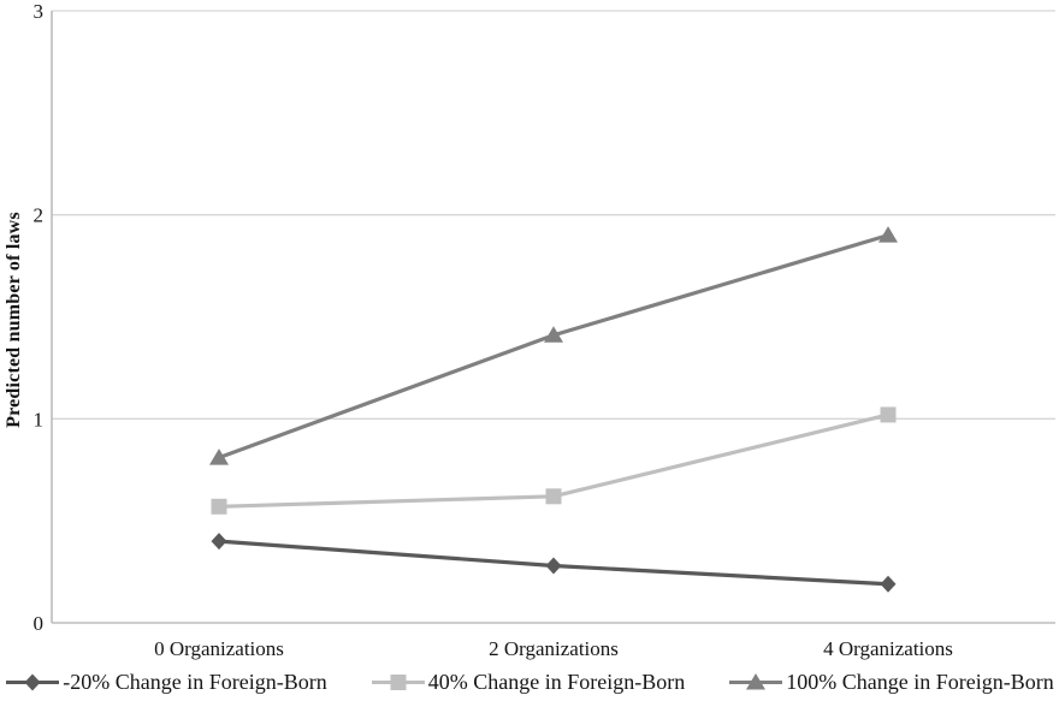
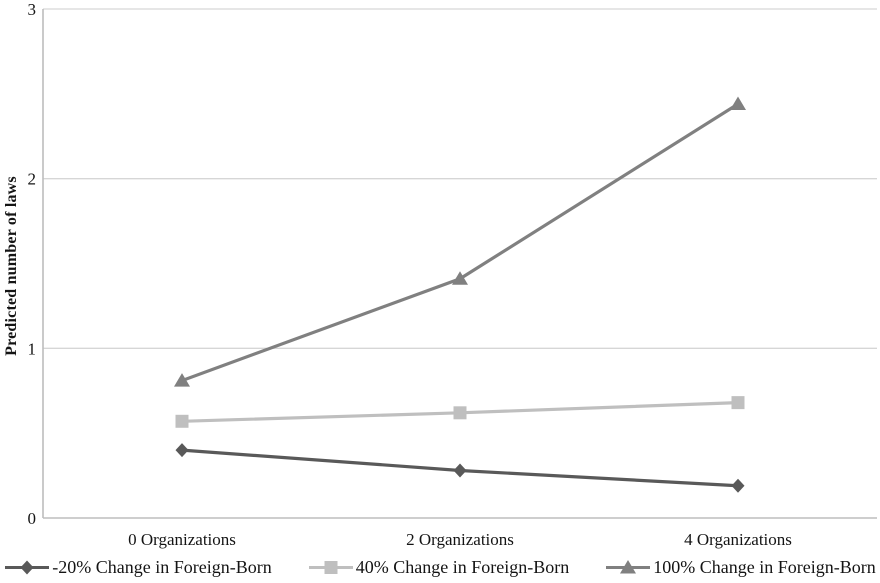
40% Change in Foreign-Born/4 Organizations: 1.02 -> 0.68
100% Change in Foreign-Born/4 Organizations: 1.90 -> 2.44
